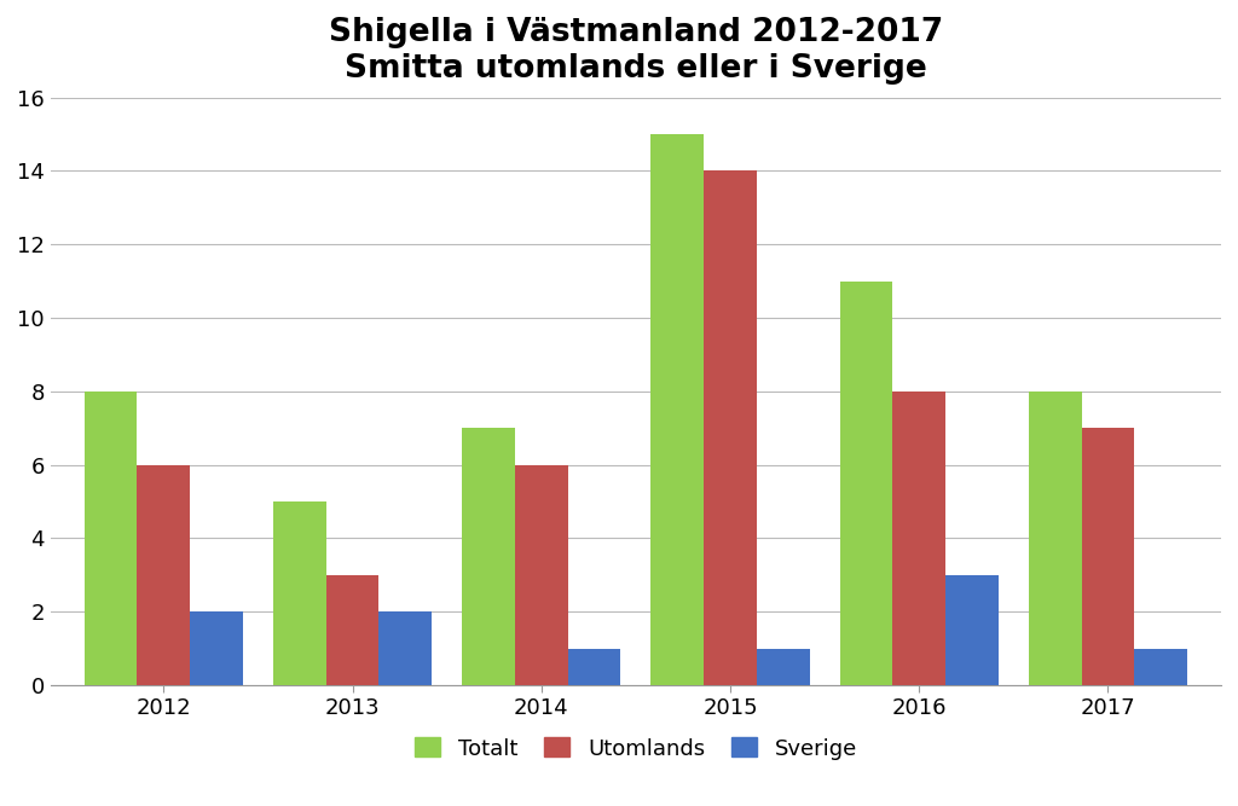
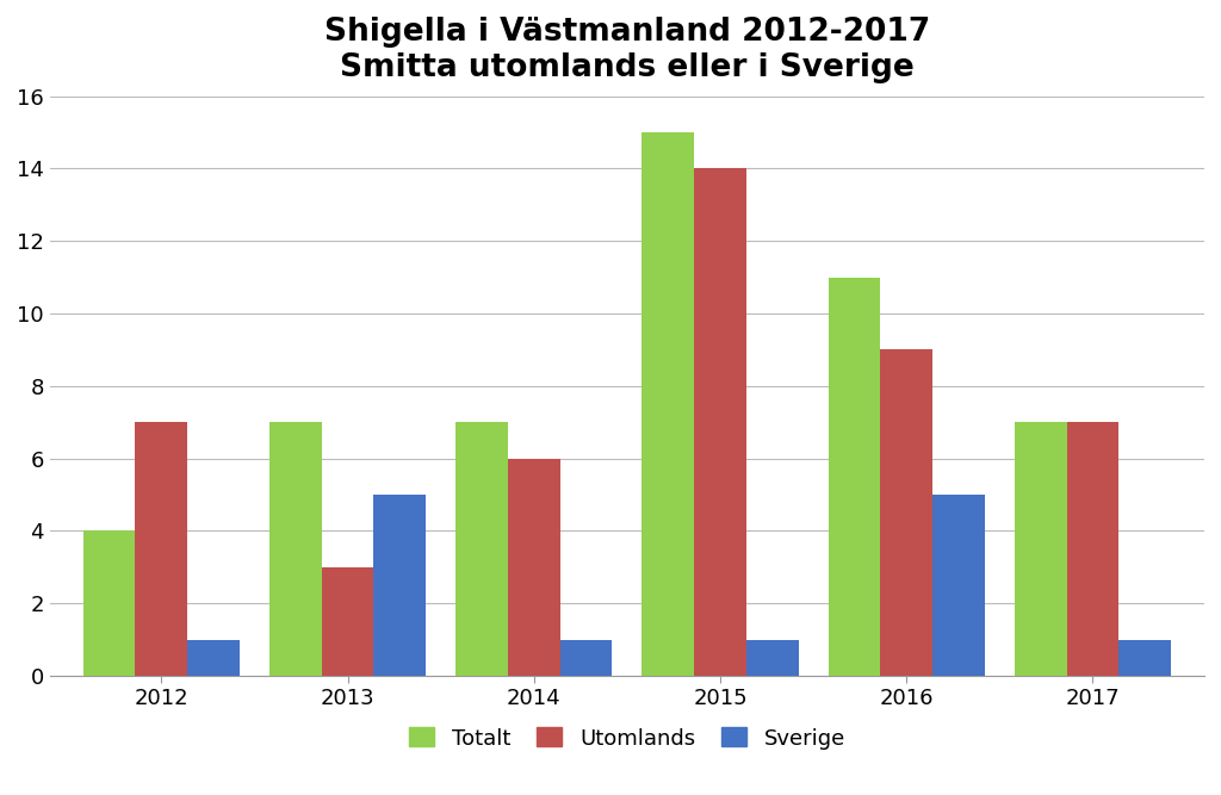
Totalt/2012: 8 -> 4
Utomlands/2012: 6 -> 7
Sverige/2012: 2 -> 1
Totalt/2013: 5 -> 7
Sverige/2013: 2 -> 5
Utomlands/2016: 8 -> 9
Sverige/2016: 3 -> 5
Totalt/2017: 8 -> 7
